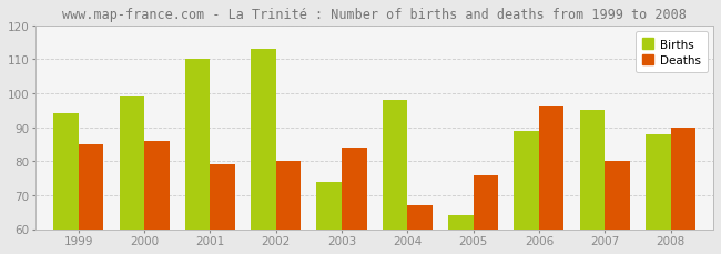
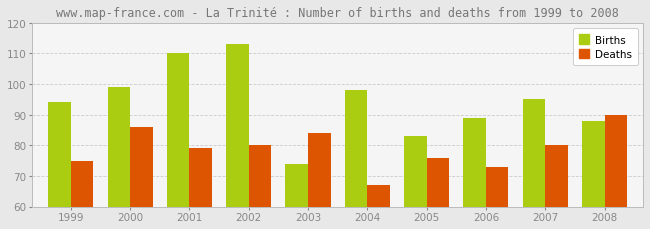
Deaths/1999: 85 -> 75
Births/2005: 64 -> 83
Deaths/2006: 96 -> 73
